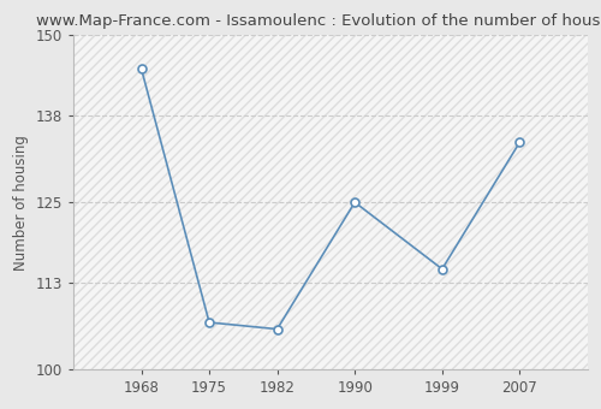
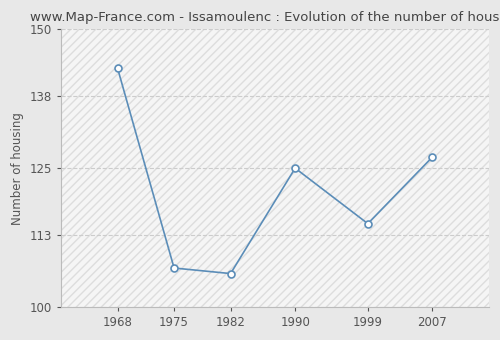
1968: 145 -> 143
2007: 134 -> 127
